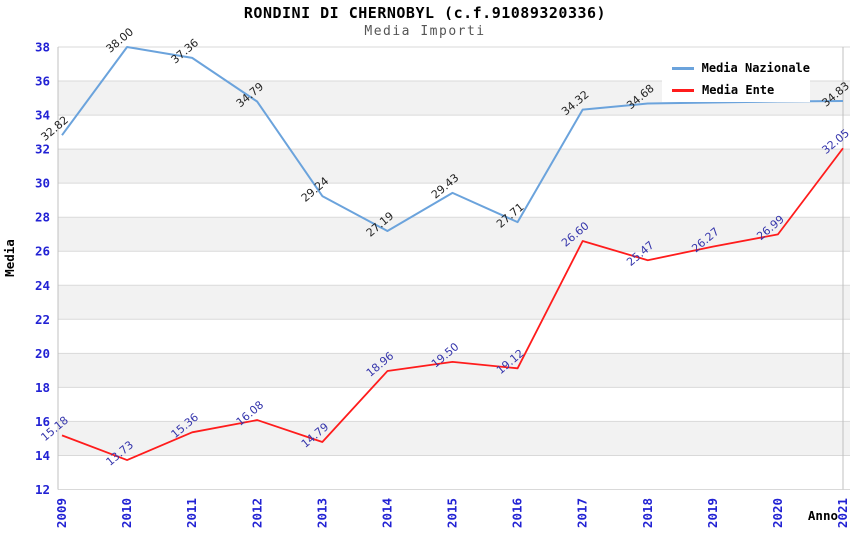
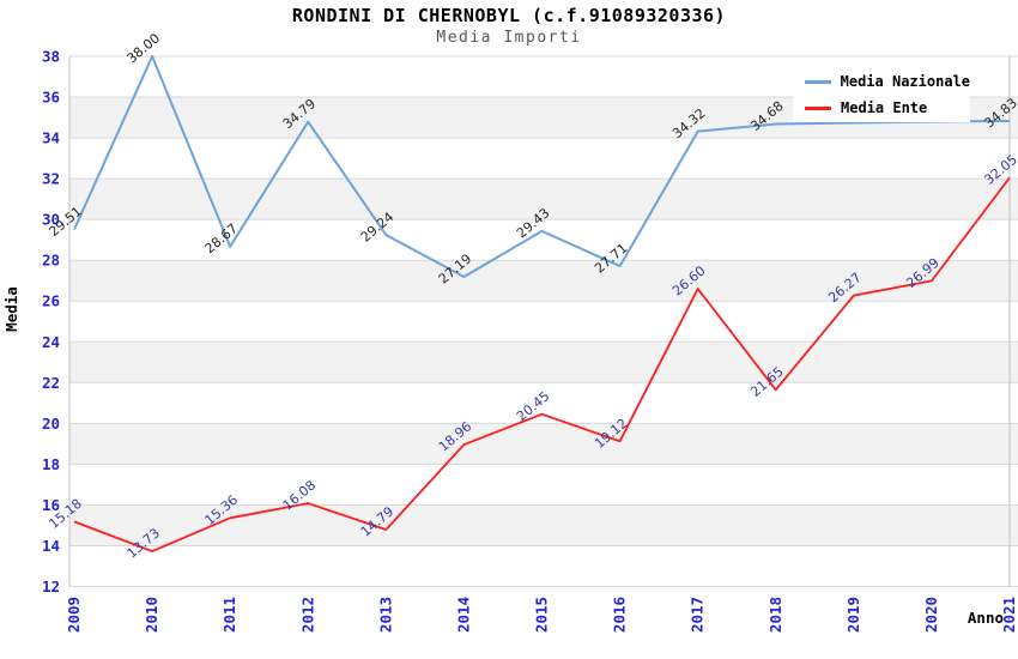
Media Nazionale/2009: 32.82 -> 29.51
Media Nazionale/2011: 37.36 -> 28.67
Media Ente/2015: 19.50 -> 20.45
Media Ente/2018: 25.47 -> 21.65
